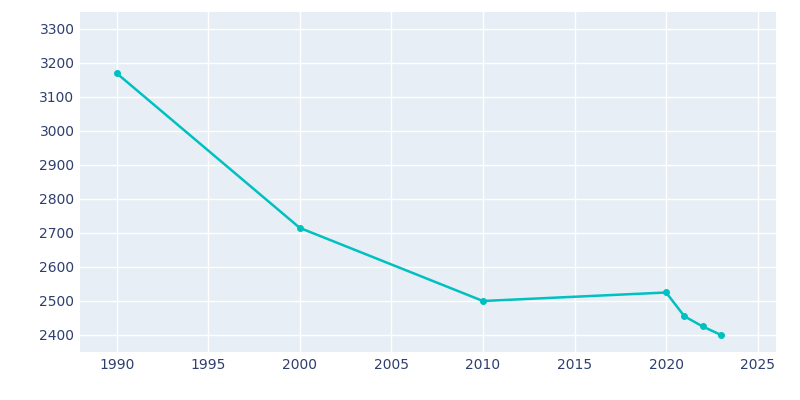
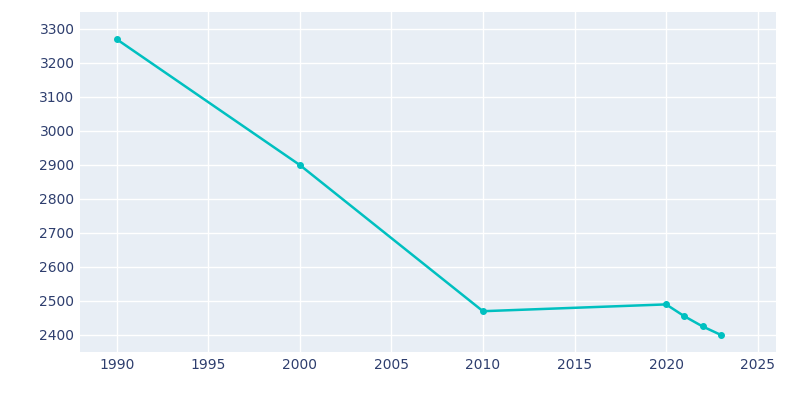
1990: 3170 -> 3270
2000: 2715 -> 2900
2010: 2500 -> 2470
2020: 2525 -> 2490
